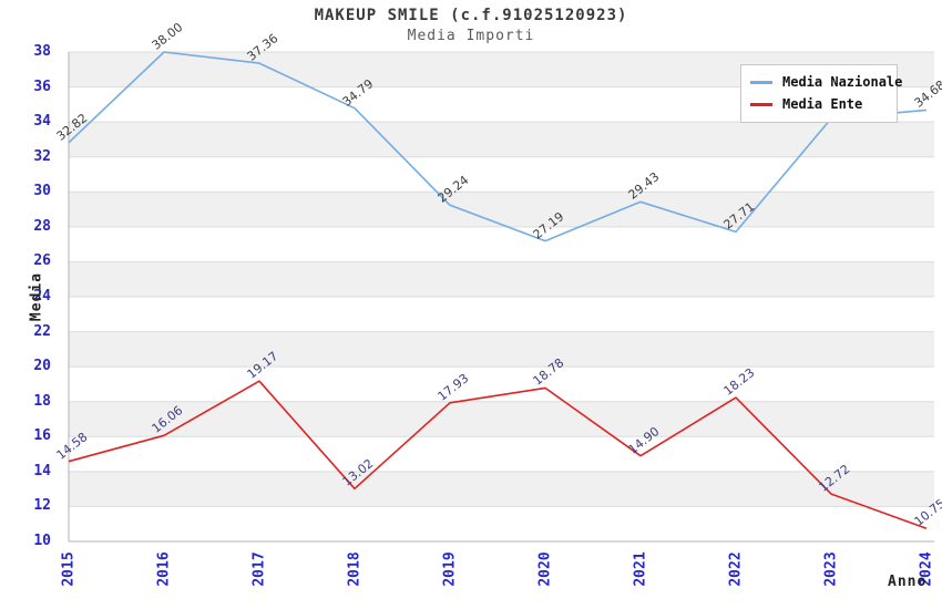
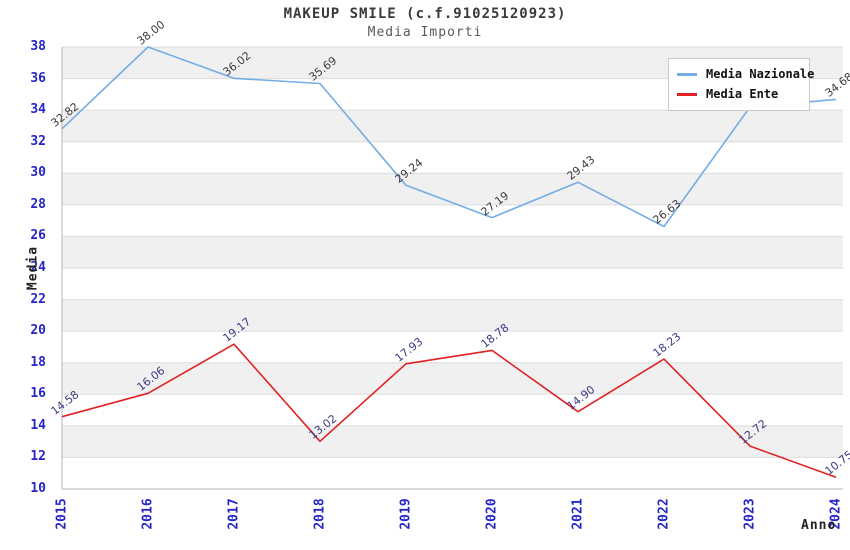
Media Nazionale/2017: 37.36 -> 36.02
Media Nazionale/2018: 34.79 -> 35.69
Media Nazionale/2022: 27.71 -> 26.63
